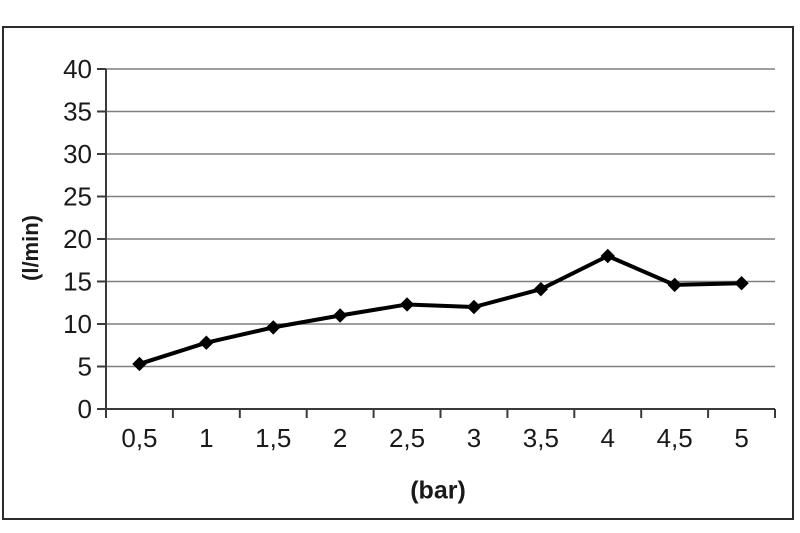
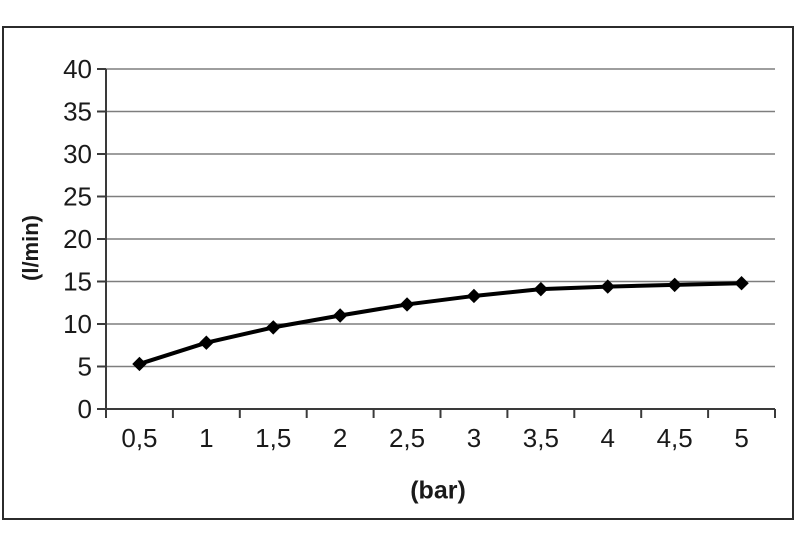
3: 12 -> 13
4: 18 -> 14
